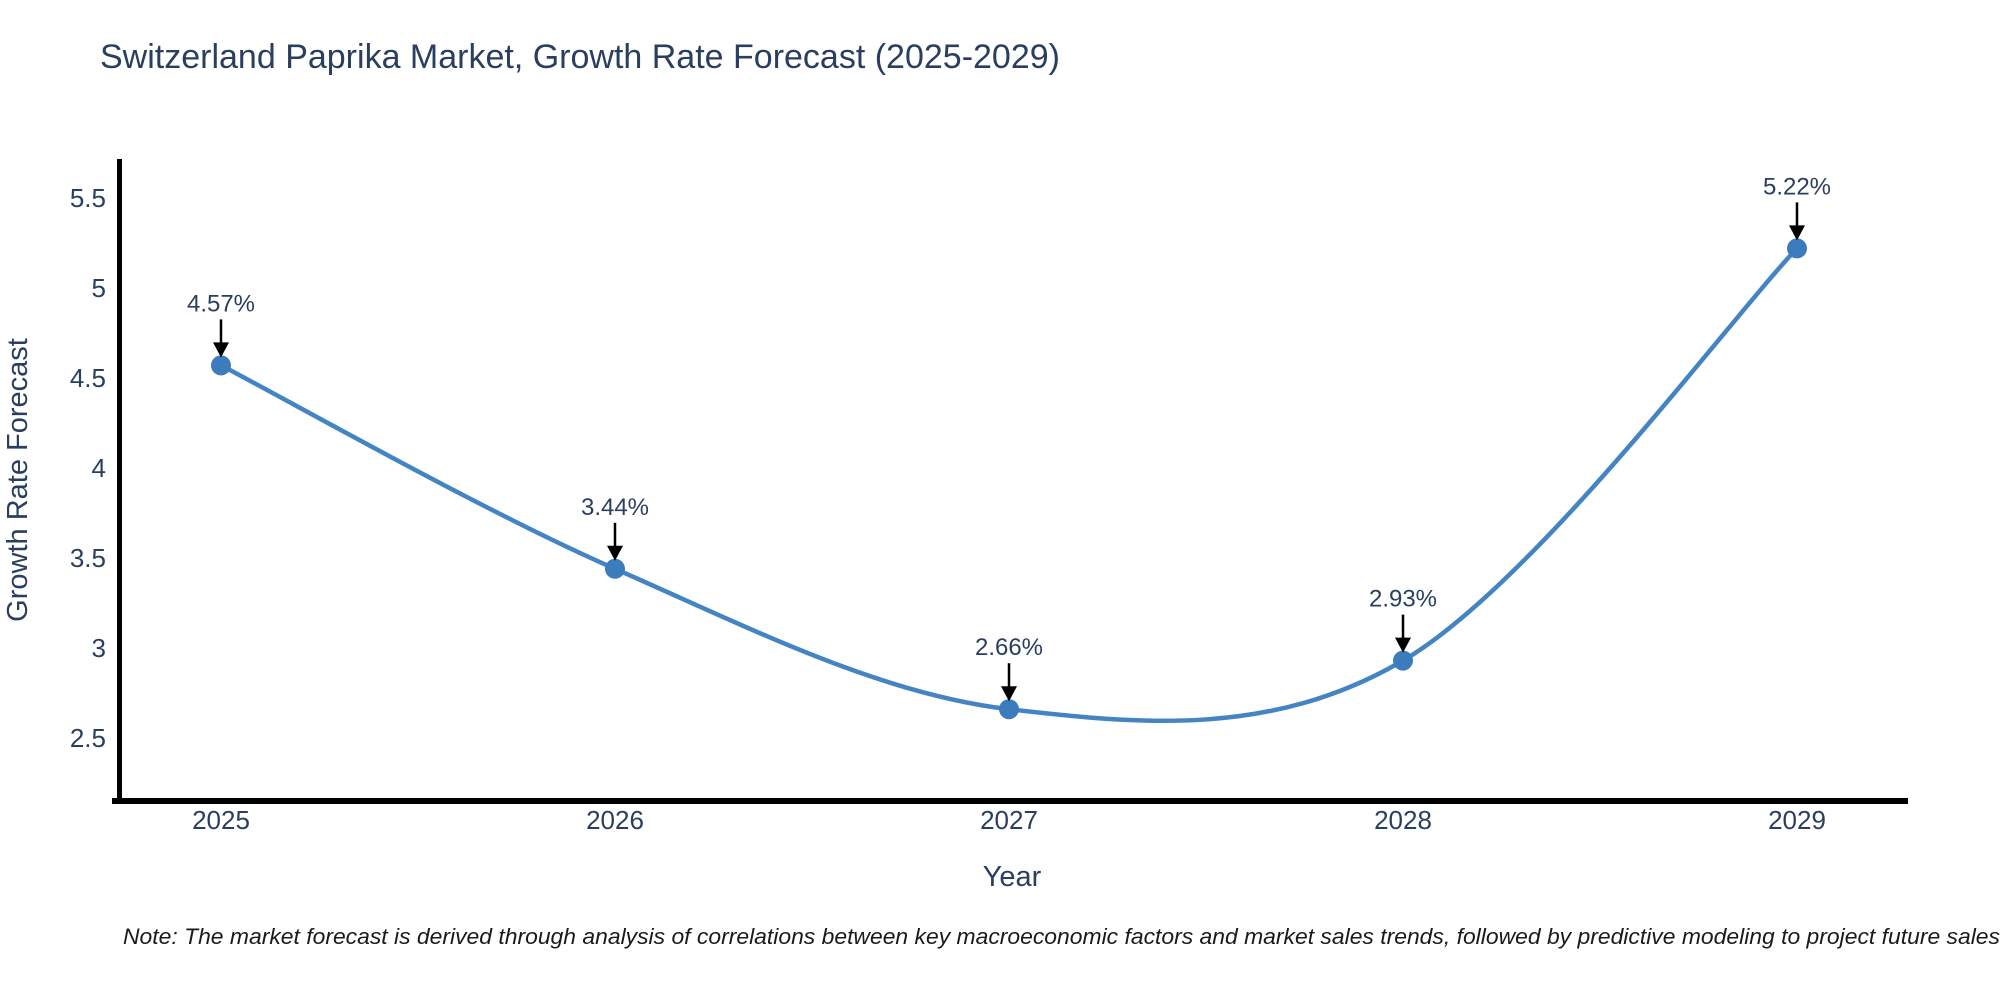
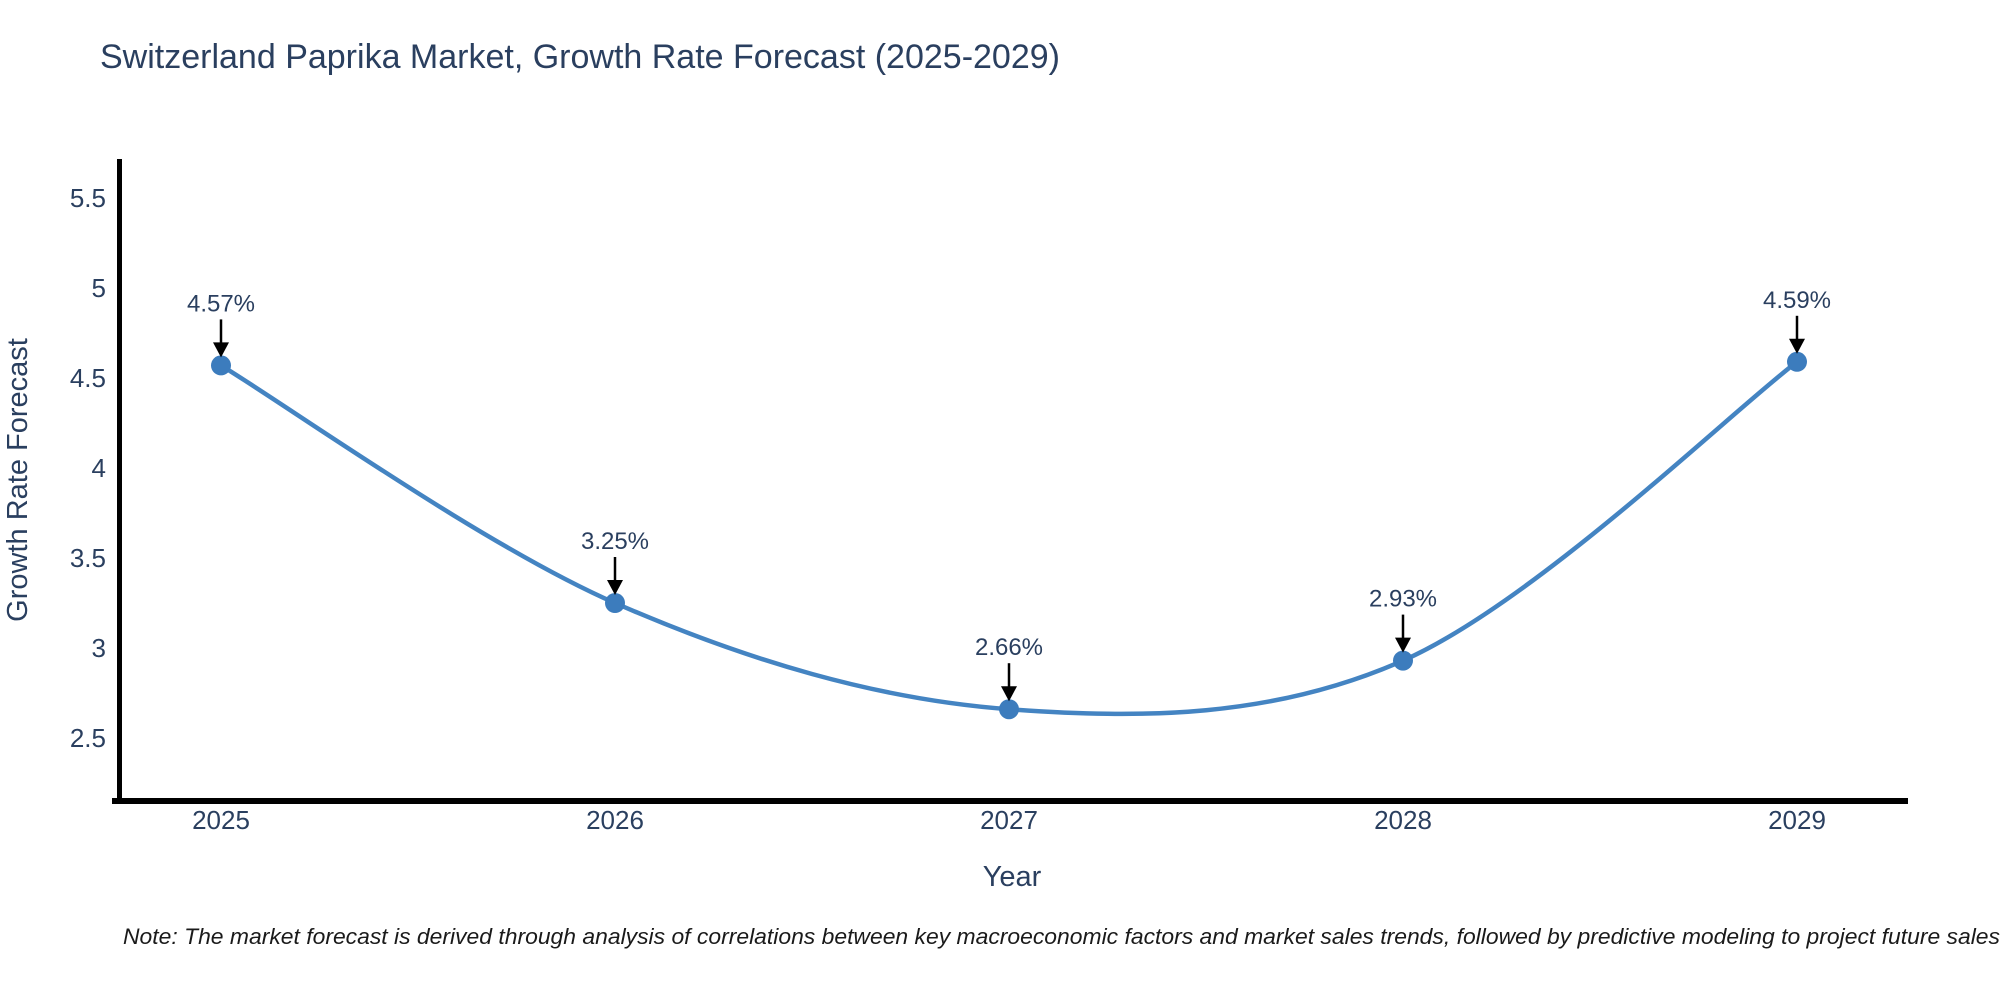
2026: 3.44% -> 3.25%
2029: 5.22% -> 4.59%
